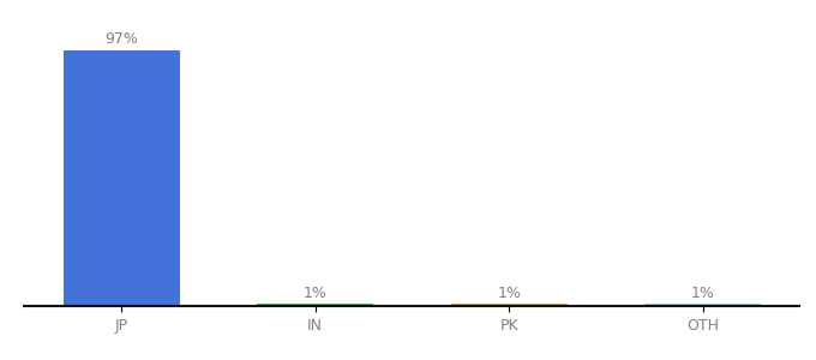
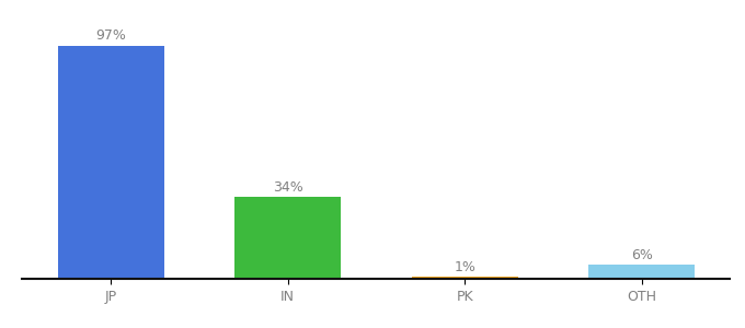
IN: 1% -> 34%
OTH: 1% -> 6%
